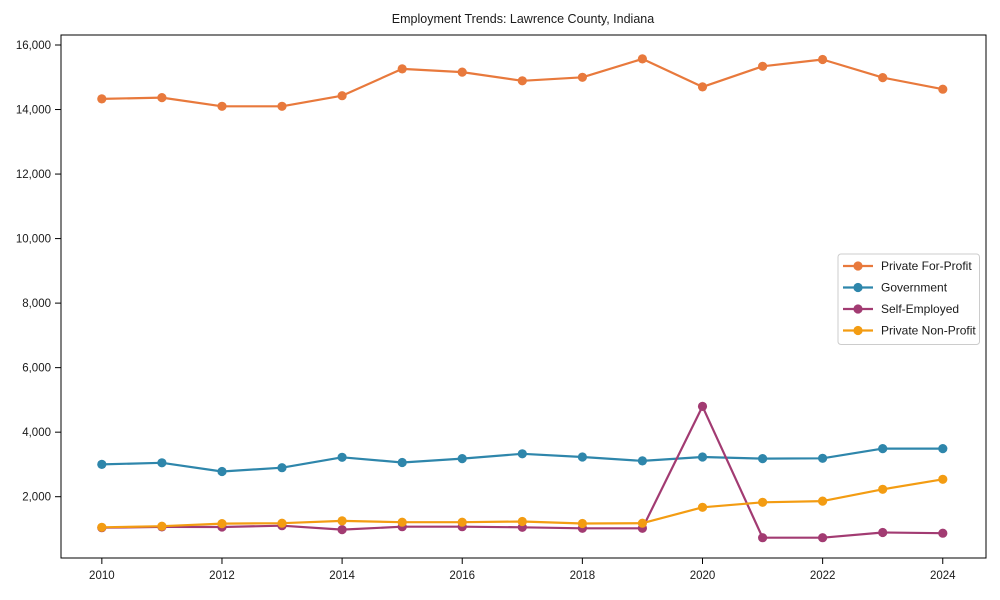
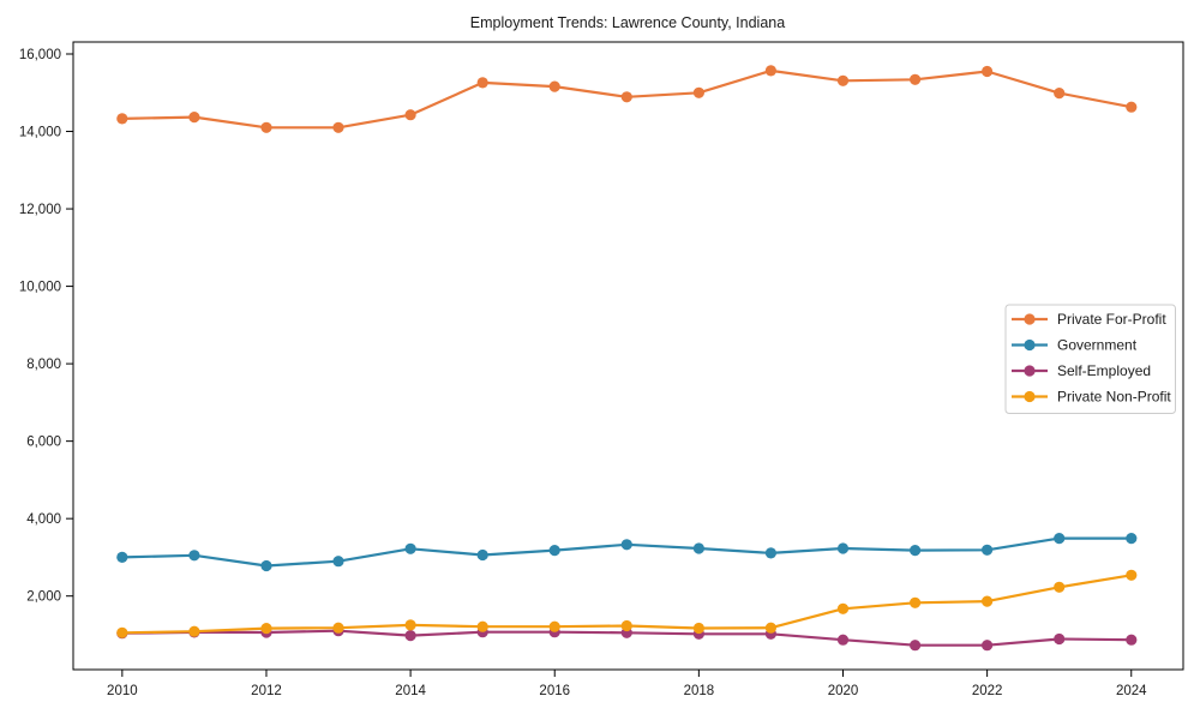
Private For-Profit/2020: 14700 -> 15300
Self-Employed/2020: 4800 -> 900
